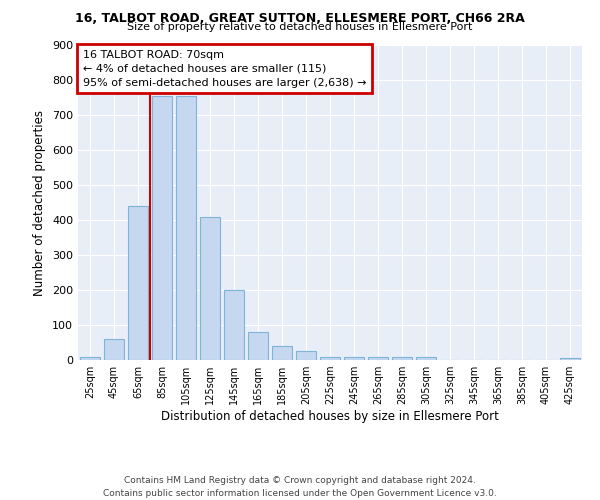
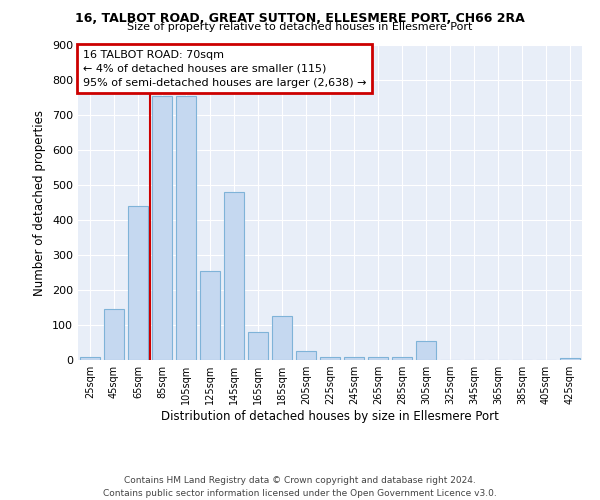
45sqm: 60 -> 145
125sqm: 410 -> 255
145sqm: 200 -> 480
185sqm: 40 -> 125
305sqm: 8 -> 55
